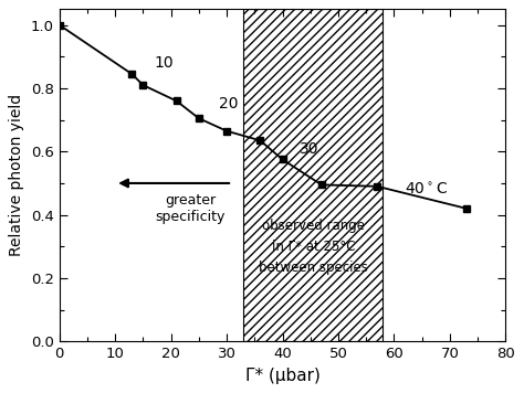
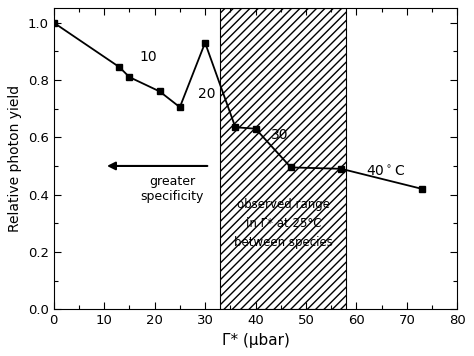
30: 0.665 -> 0.930
40: 0.575 -> 0.630
